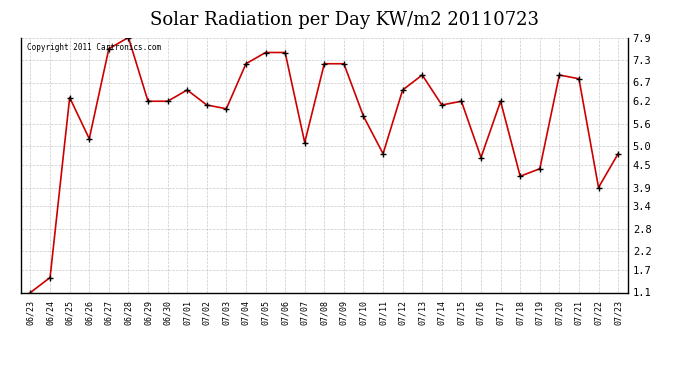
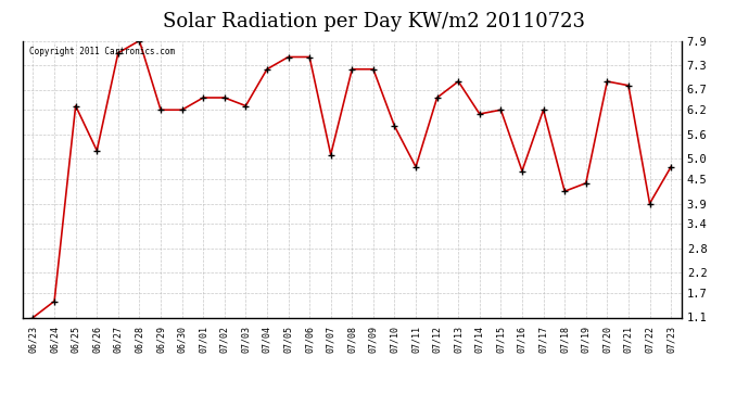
07/02: 6.1 -> 6.5
07/03: 6.0 -> 6.3
